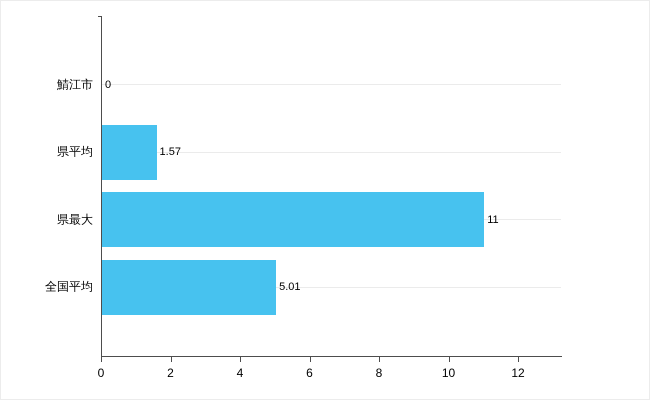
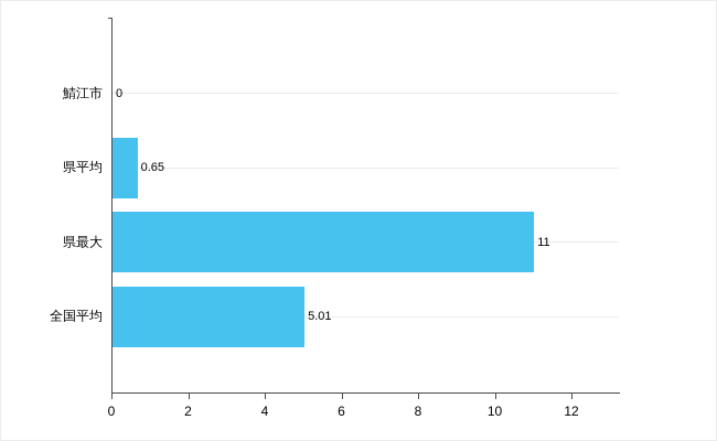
県平均: 1.57 -> 0.65
